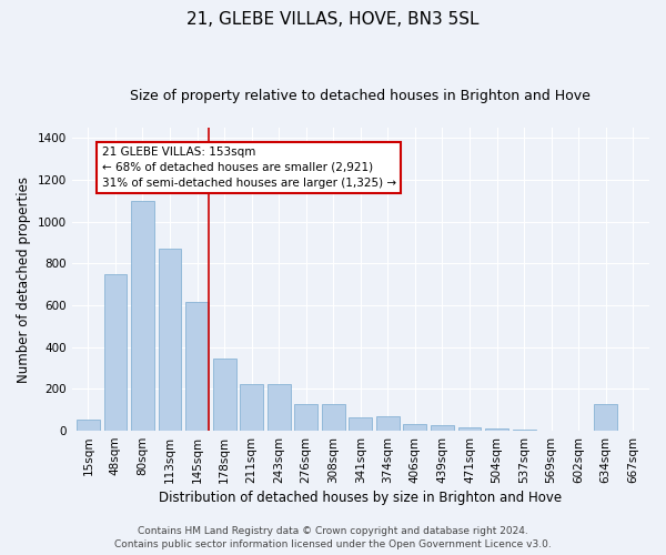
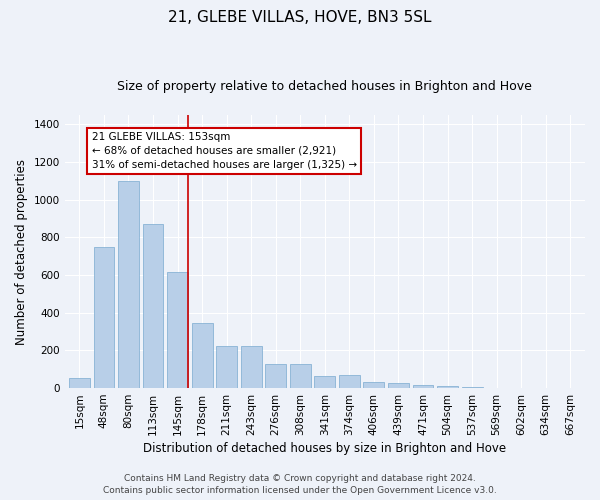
634sqm: 130 -> 0
